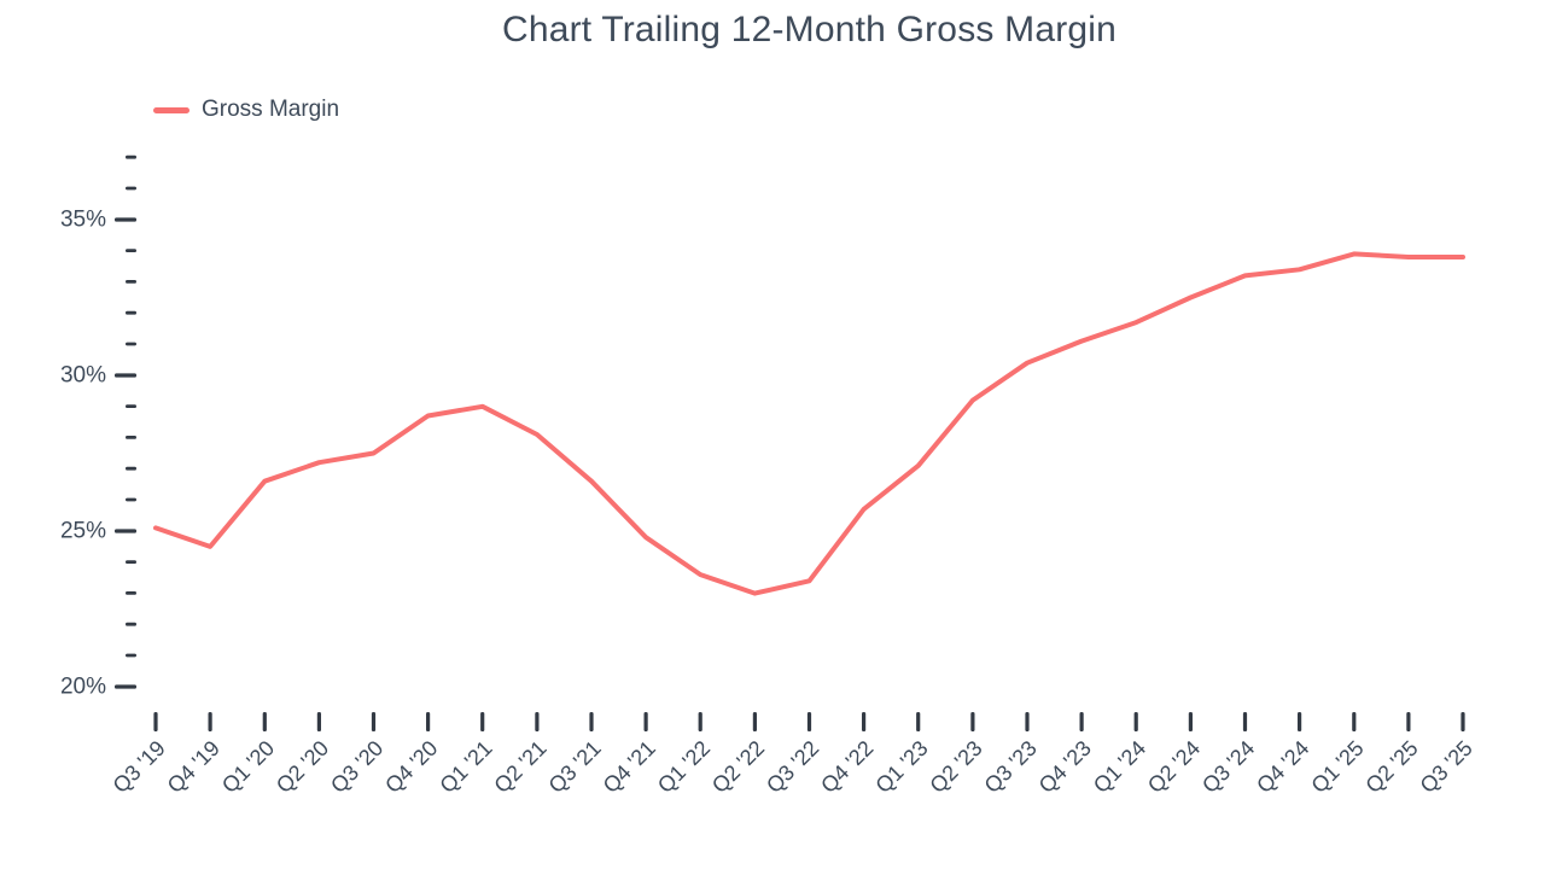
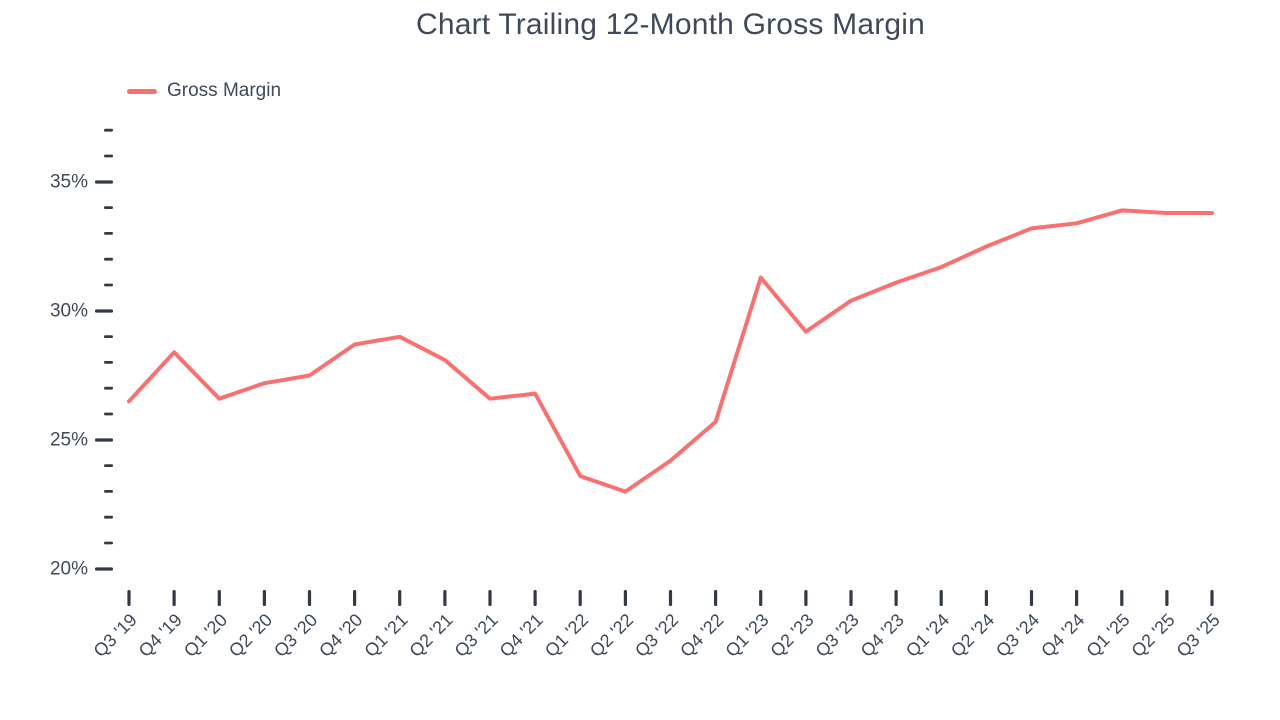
Q3 '19: 25.1% -> 26.5%
Q4 '19: 24.5% -> 28.4%
Q4 '21: 24.8% -> 26.8%
Q3 '22: 23.4% -> 24.2%
Q1 '23: 27.1% -> 31.3%
